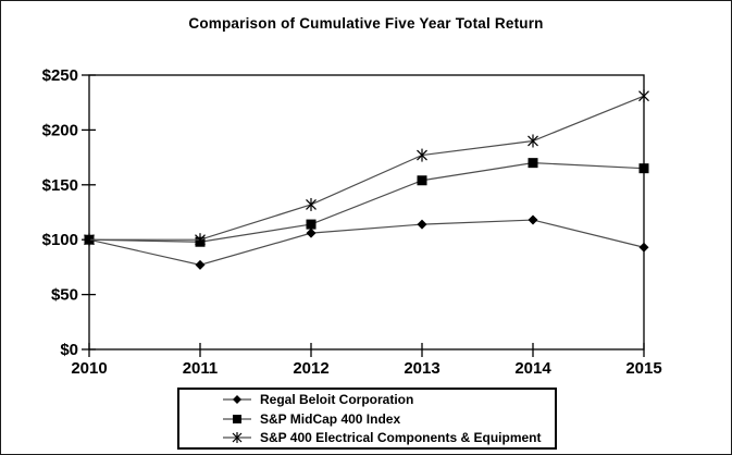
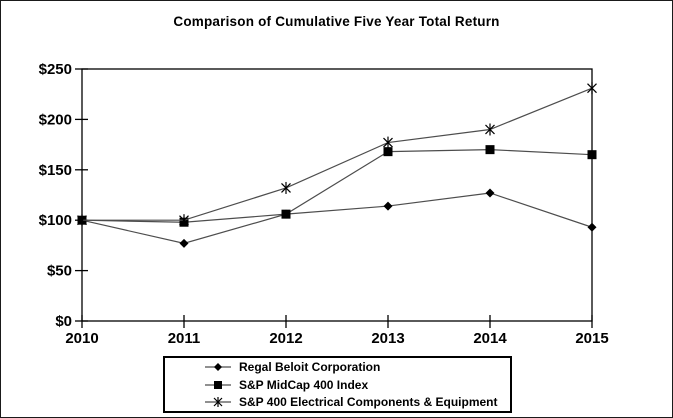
S&P MidCap 400 Index/2012: $114 -> $106
S&P MidCap 400 Index/2013: $154 -> $168
Regal Beloit Corporation/2014: $118 -> $127
